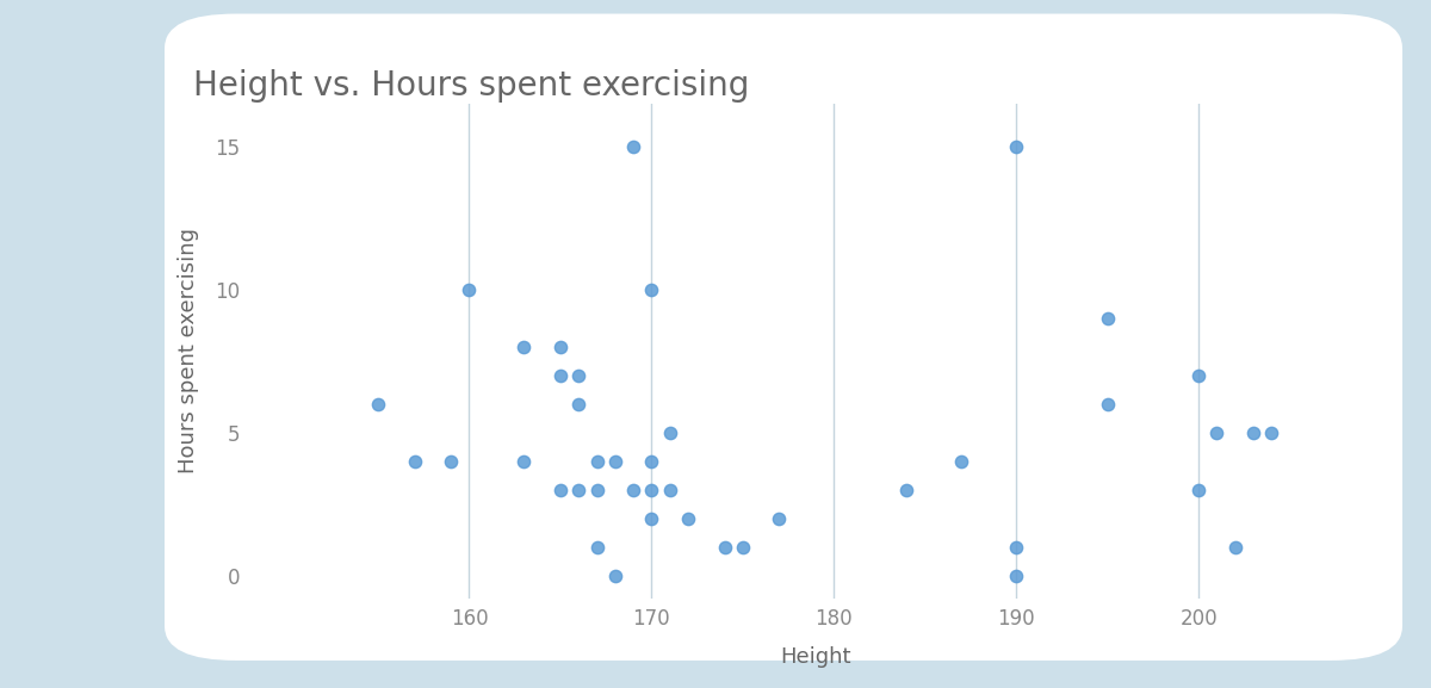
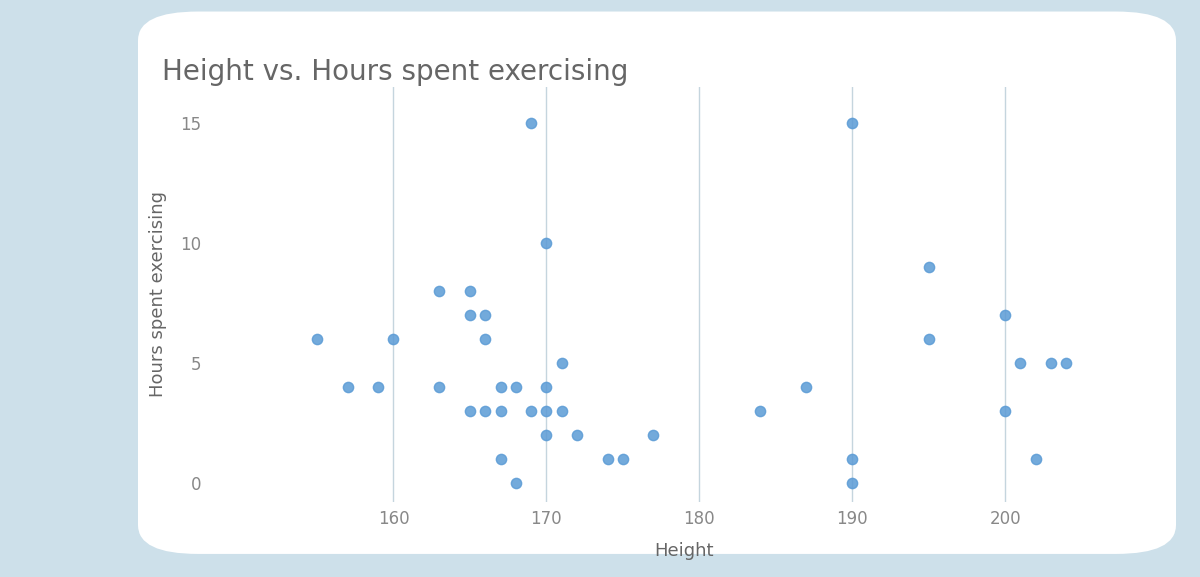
160: 10 -> 6
